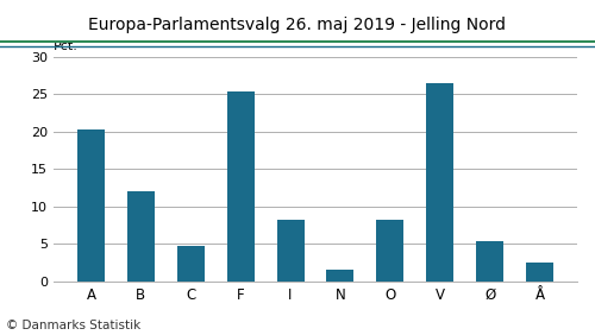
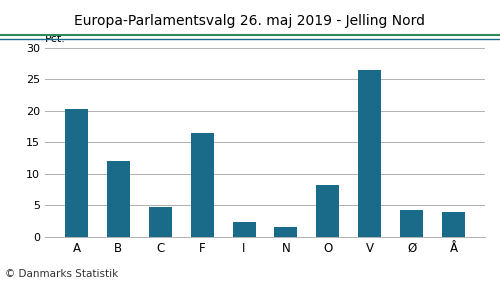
F: 25.4 -> 16.5
I: 8.2 -> 2.3
Ø: 5.4 -> 4.3
Å: 2.6 -> 3.9
